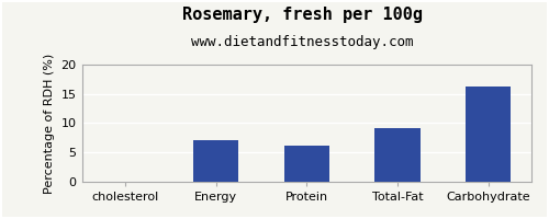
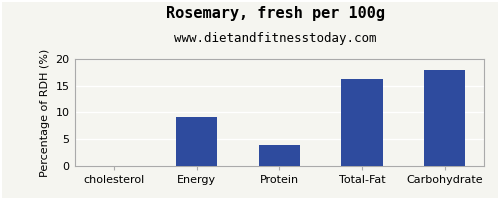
Energy: 7.1 -> 9.2
Protein: 6.1 -> 4.0
Total-Fat: 9.2 -> 16.2
Carbohydrate: 16.2 -> 18.0
